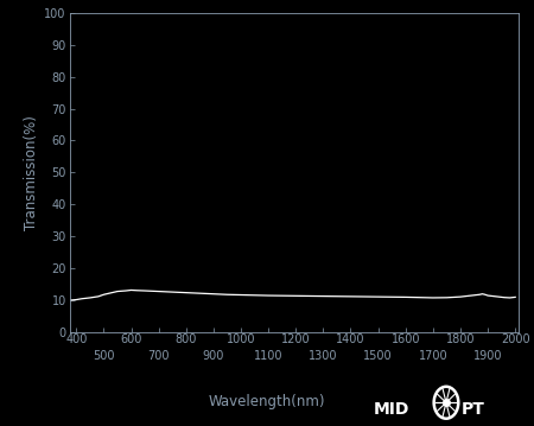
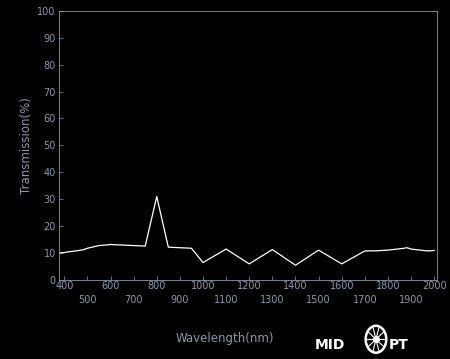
800: 12.4 -> 31.0
1000: 11.7 -> 6.5
1200: 11.4 -> 6.0
1400: 11.2 -> 5.5
1600: 11.0 -> 6.0
